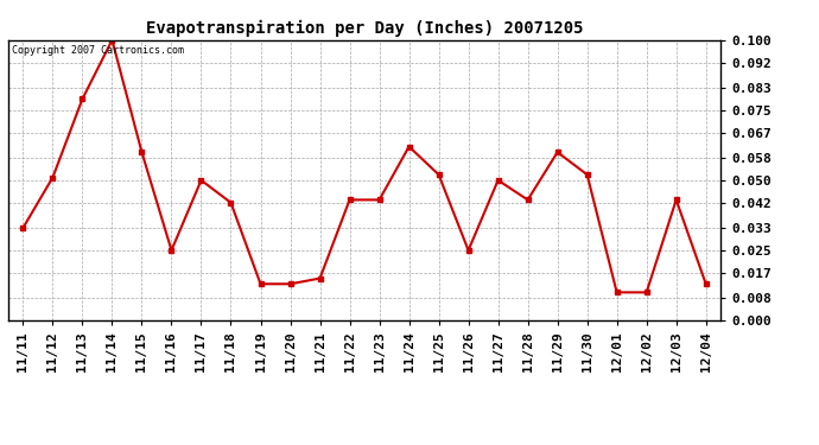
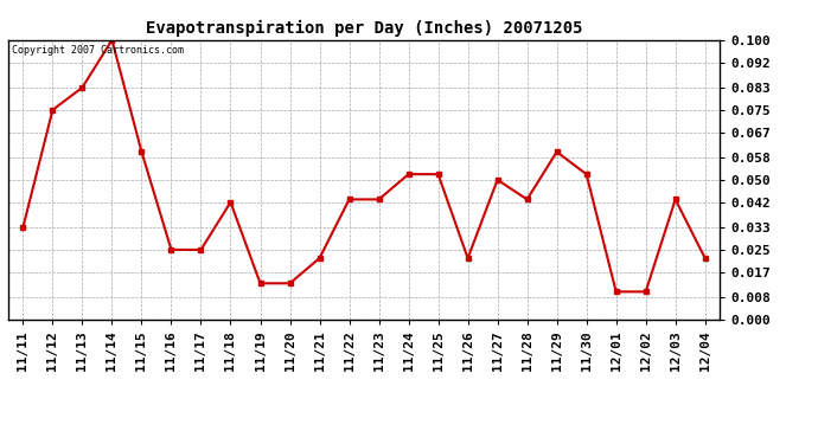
11/12: 0.051 -> 0.075
11/13: 0.079 -> 0.083
11/17: 0.050 -> 0.025
11/21: 0.015 -> 0.022
11/24: 0.062 -> 0.052
11/26: 0.025 -> 0.022
12/04: 0.013 -> 0.022
